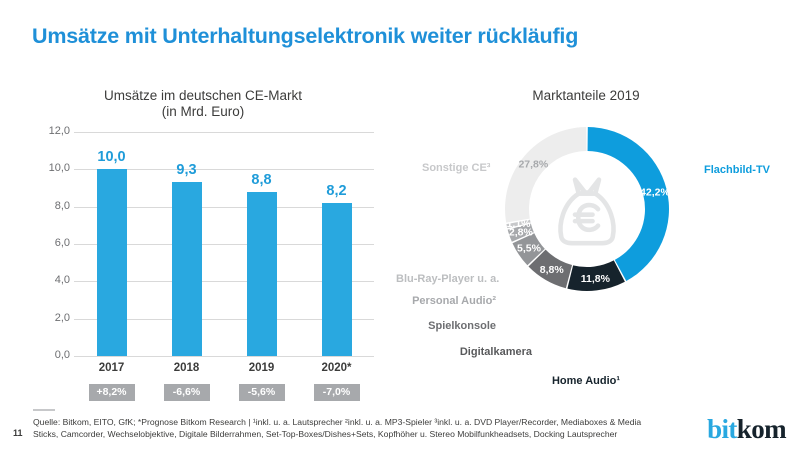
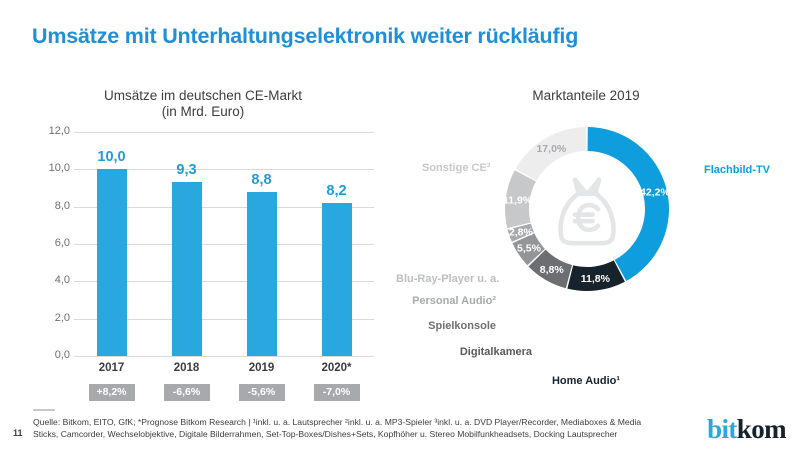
Marktanteile 2019/Blu-Ray-Player u. a.: 1,1% -> 11,9%
Marktanteile 2019/Sonstige CE³: 27,8% -> 17,0%
